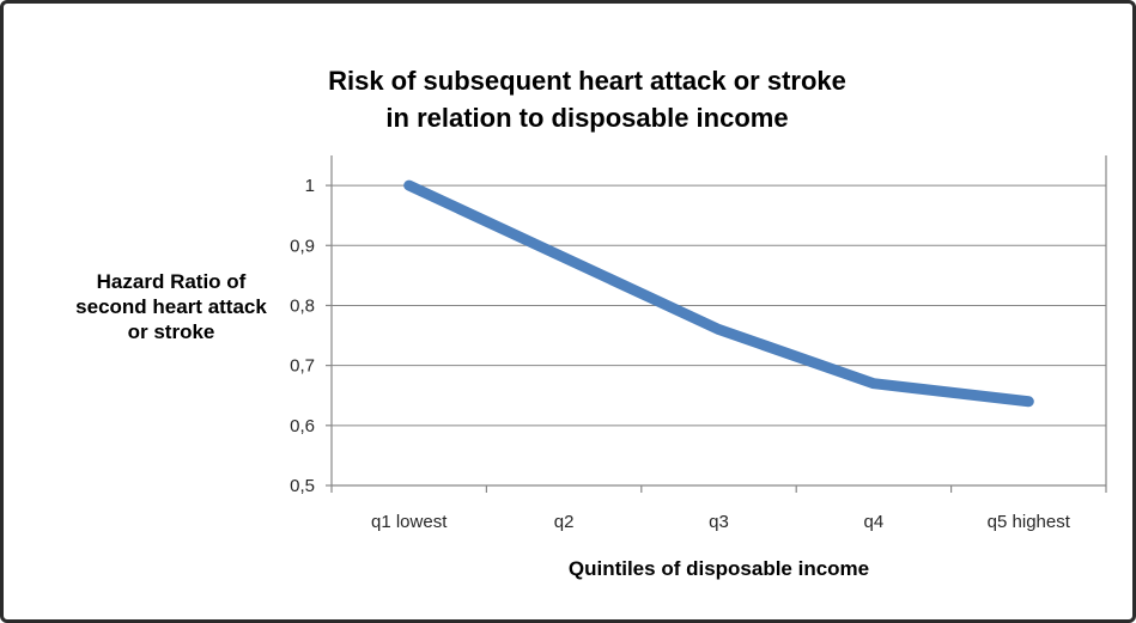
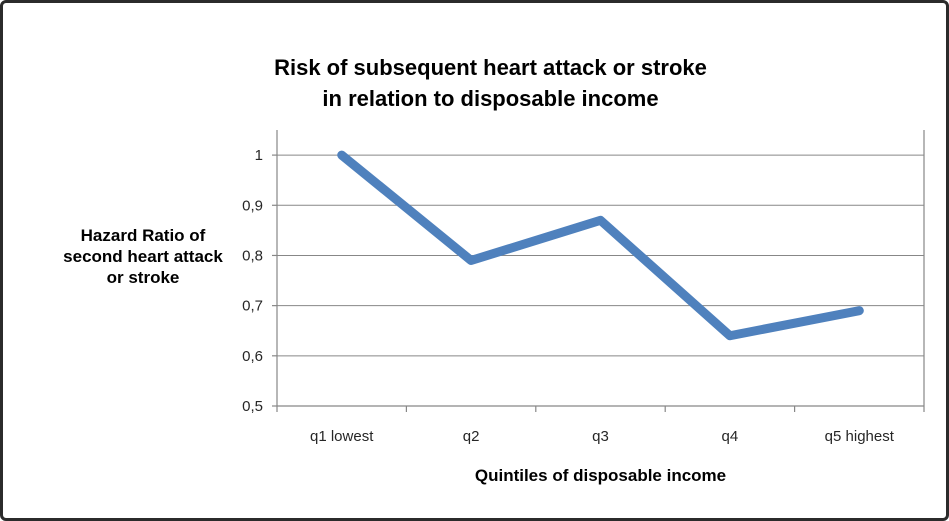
q2: 0,88 -> 0,79
q3: 0,76 -> 0,87
q4: 0,67 -> 0,64
q5 highest: 0,64 -> 0,69
